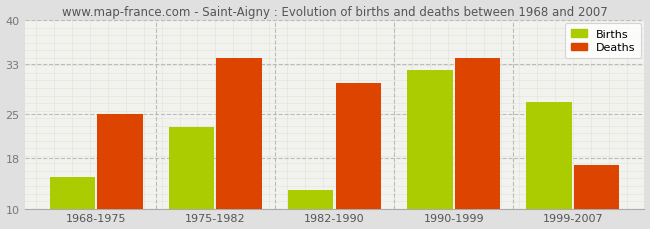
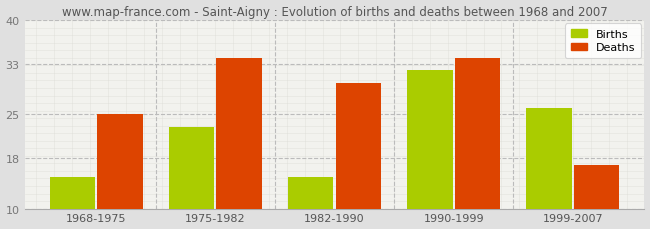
Births/1982-1990: 13 -> 15
Births/1999-2007: 27 -> 26
